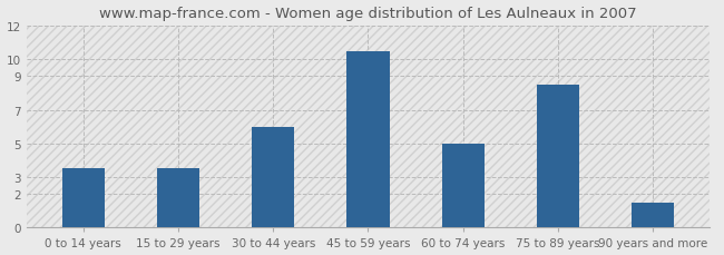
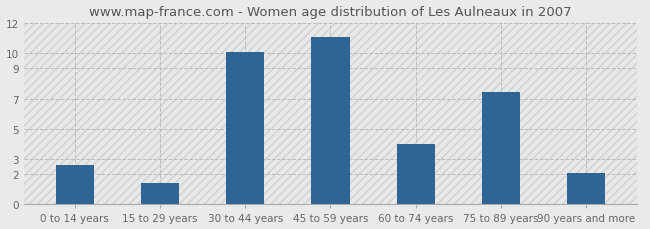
0 to 14 years: 3.5 -> 2.6
15 to 29 years: 3.5 -> 1.4
30 to 44 years: 6.0 -> 10.1
45 to 59 years: 10.5 -> 11.1
60 to 74 years: 5.0 -> 4.0
75 to 89 years: 8.5 -> 7.4
90 years and more: 1.5 -> 2.1
